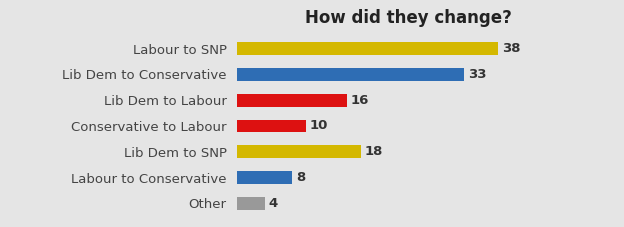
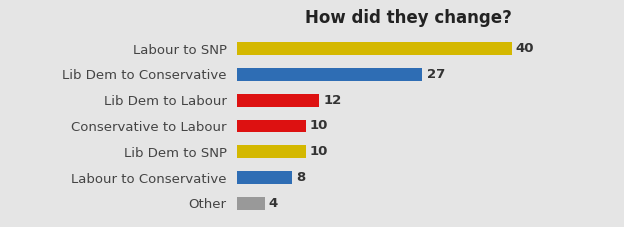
Labour to SNP: 38 -> 40
Lib Dem to Conservative: 33 -> 27
Lib Dem to Labour: 16 -> 12
Lib Dem to SNP: 18 -> 10
